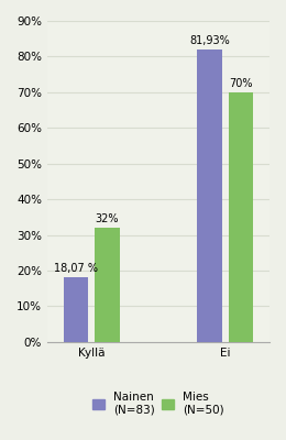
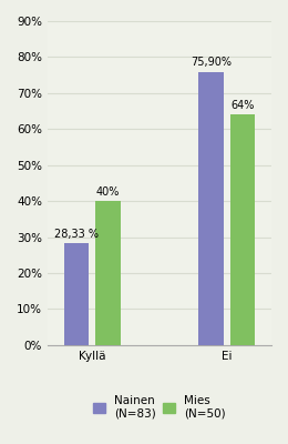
Nainen (N=83)/Kyllä: 18,07 -> 28,33
Mies (N=50)/Kyllä: 32% -> 40%
Nainen (N=83)/Ei: 81,93% -> 75,90%
Mies (N=50)/Ei: 70% -> 64%
